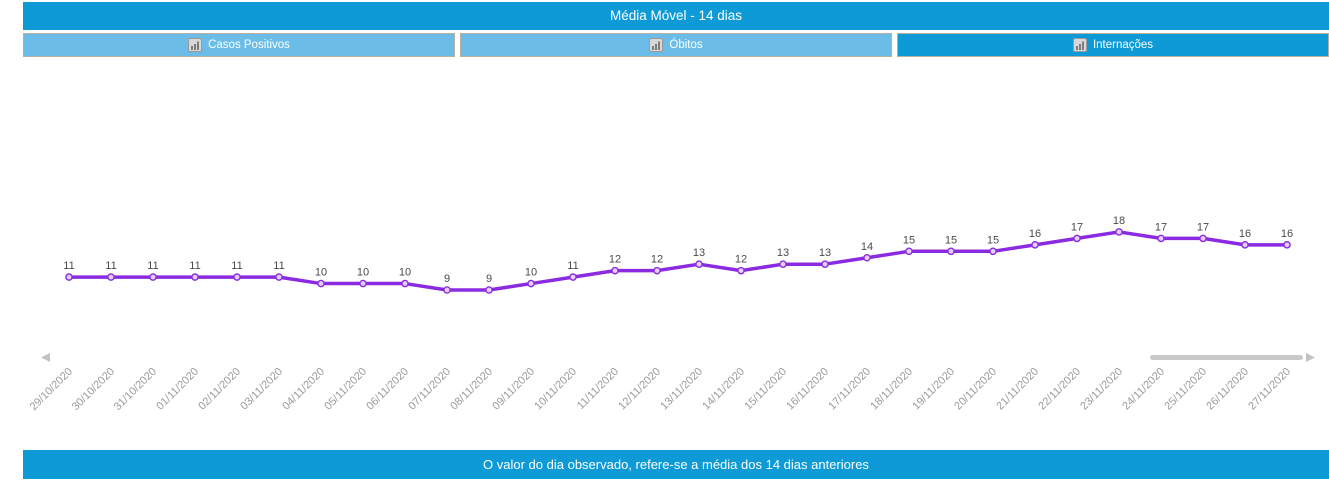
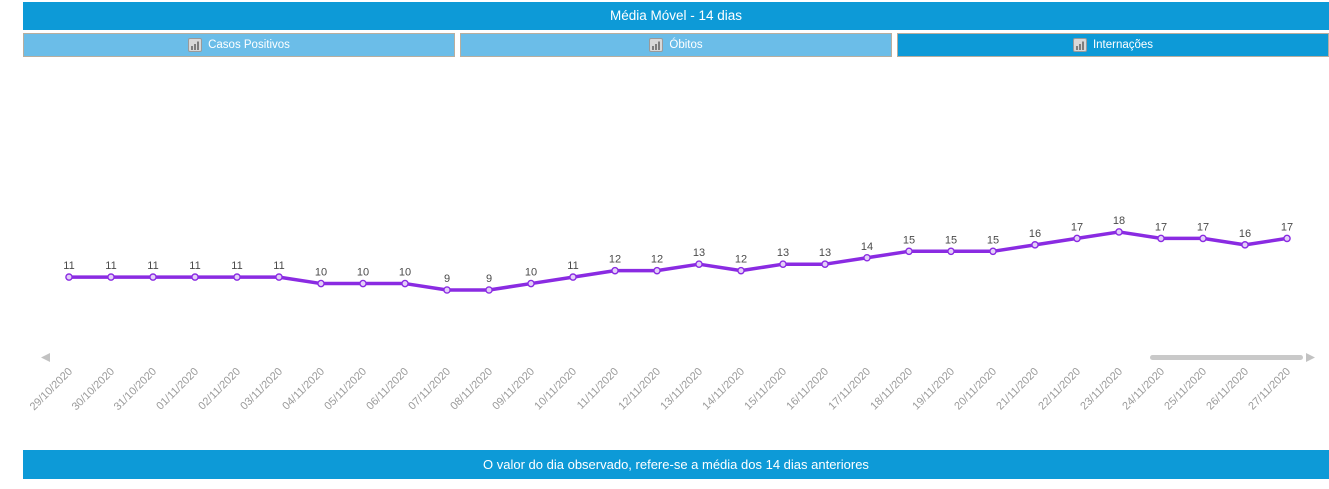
27/11/2020: 16 -> 17
